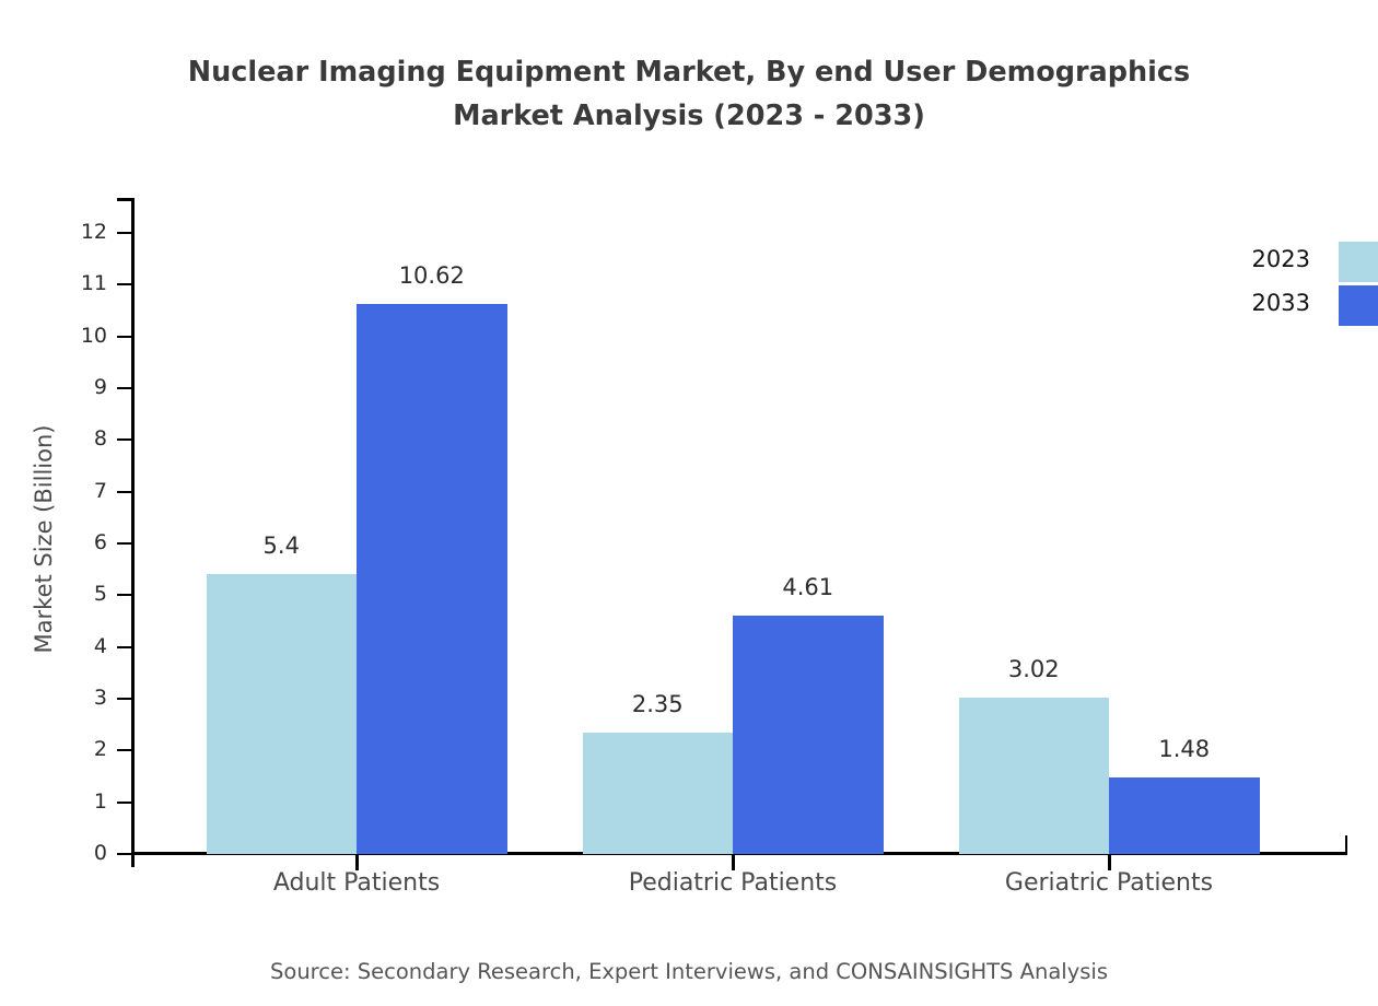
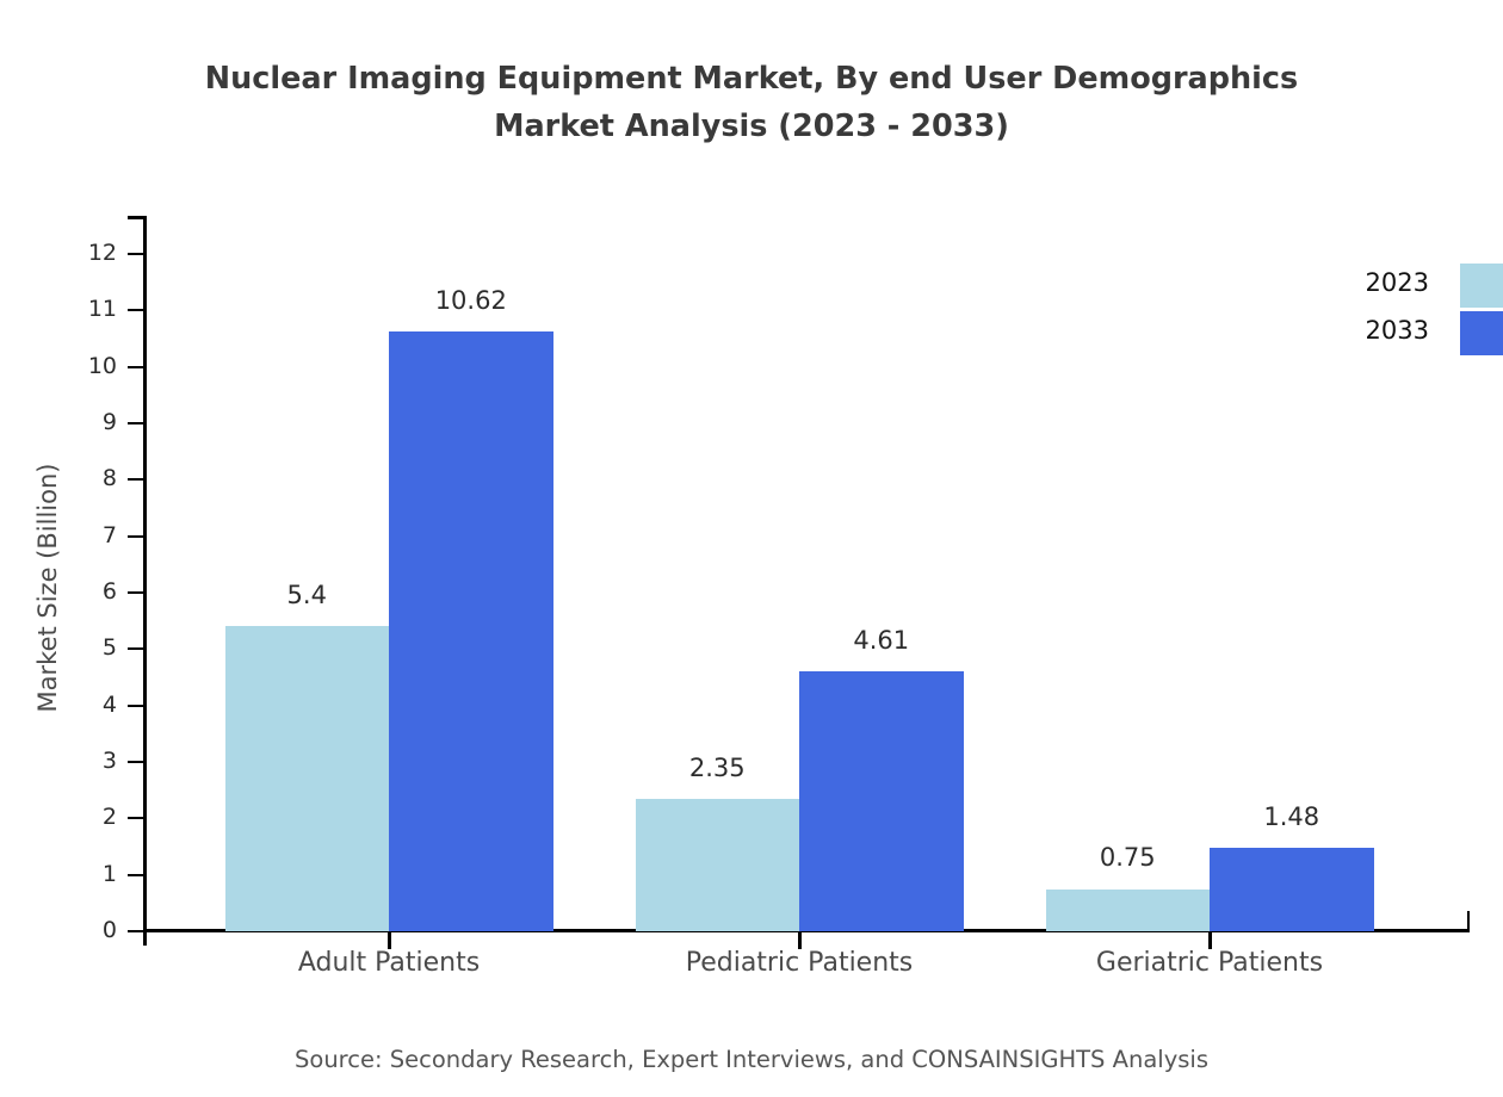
2023/Geriatric Patients: 3.02 -> 0.75
